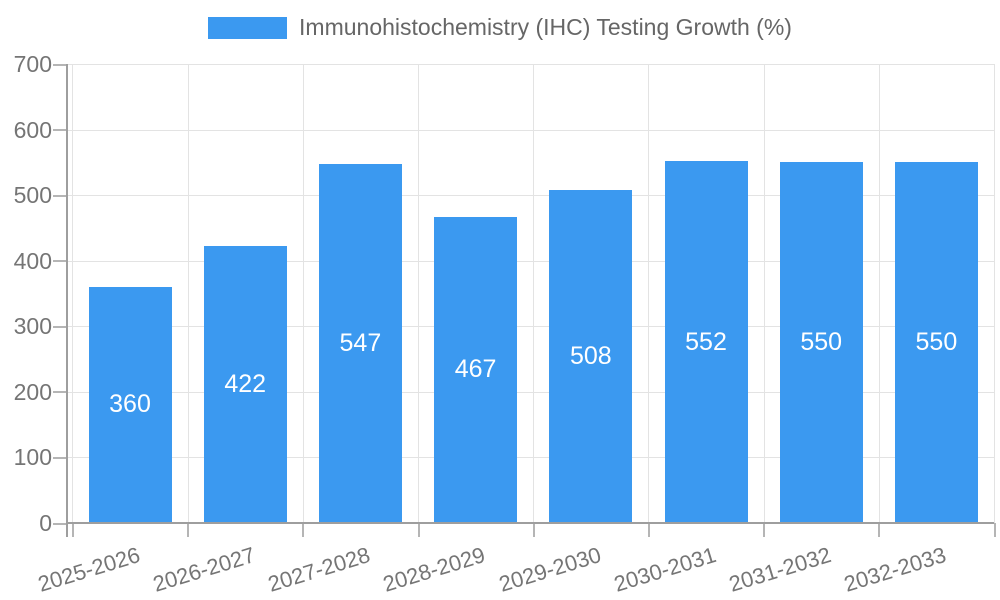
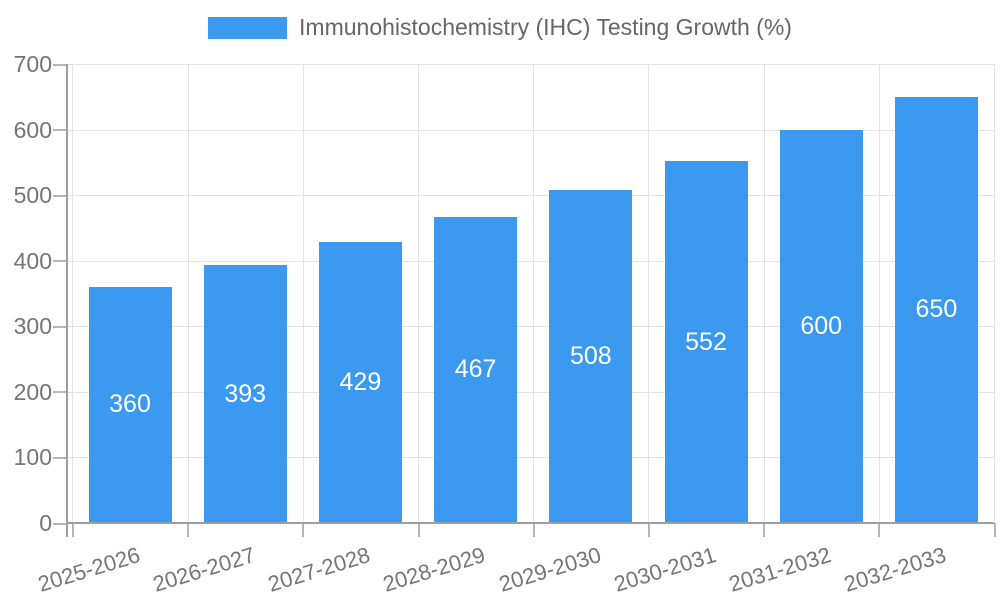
2026-2027: 422 -> 393
2027-2028: 547 -> 429
2031-2032: 550 -> 600
2032-2033: 550 -> 650
